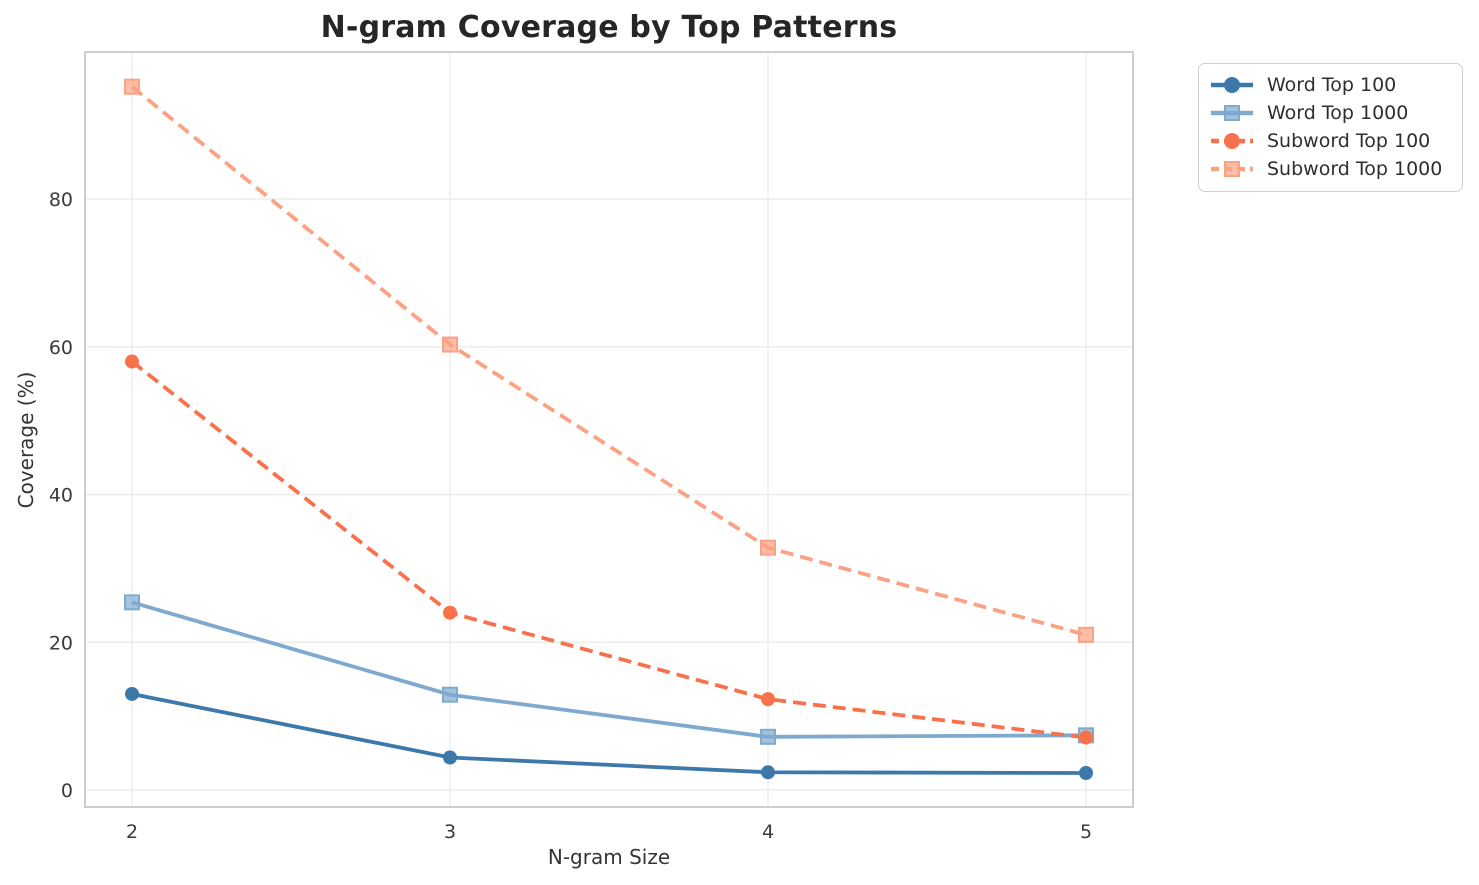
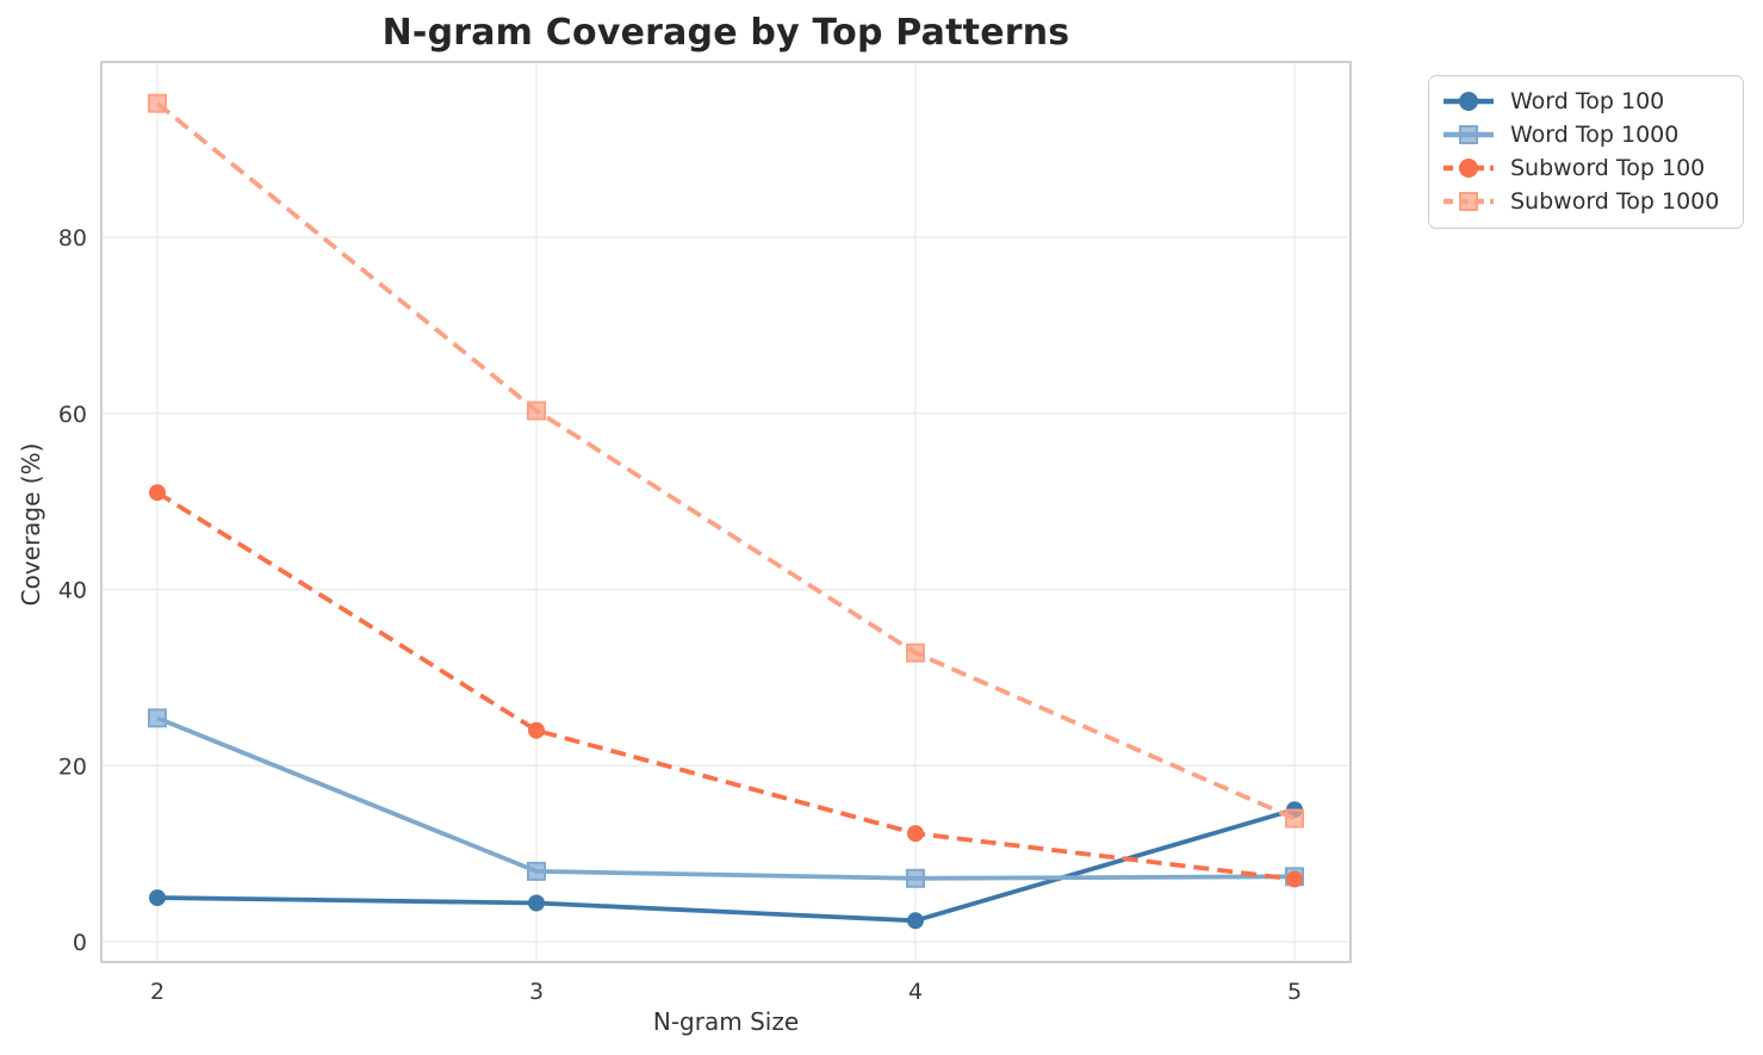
Word Top 100/2: 13 -> 5
Subword Top 100/2: 58 -> 51
Word Top 1000/3: 13 -> 8
Word Top 100/5: 2 -> 15
Subword Top 1000/5: 21 -> 14
